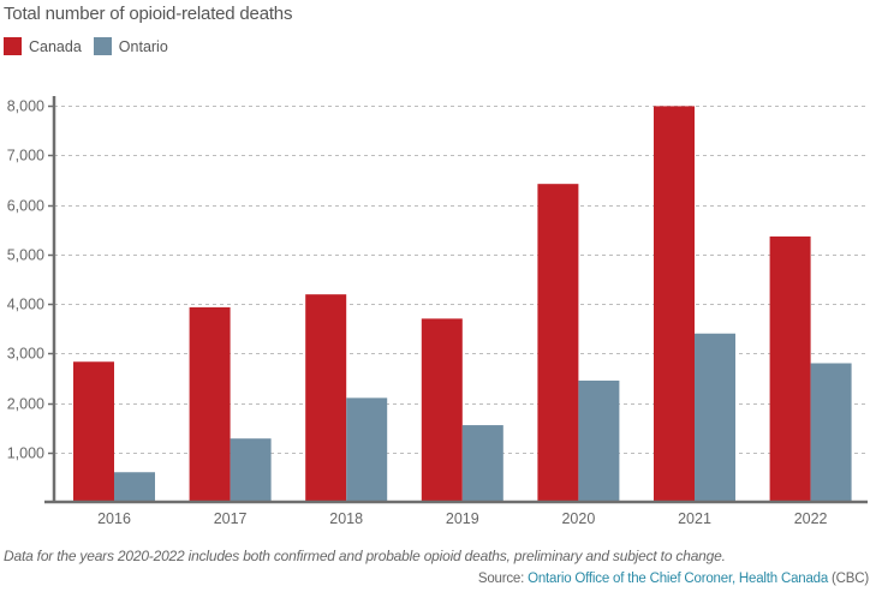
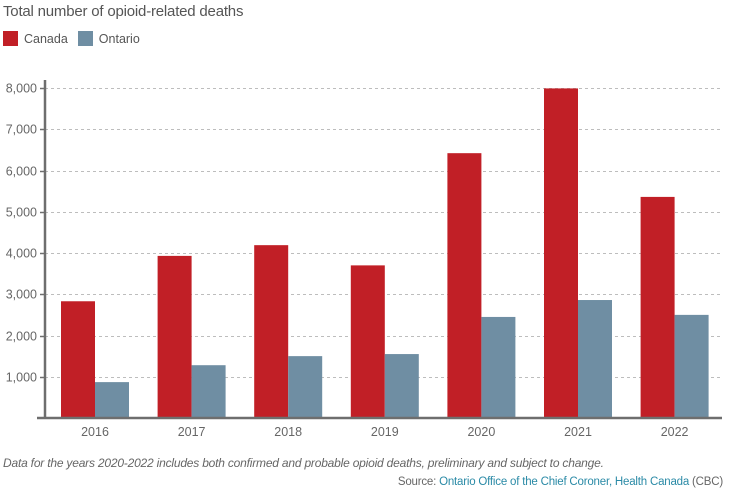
Ontario/2016: 600 -> 900
Ontario/2018: 2100 -> 1500
Ontario/2021: 3400 -> 2900
Ontario/2022: 2800 -> 2500
